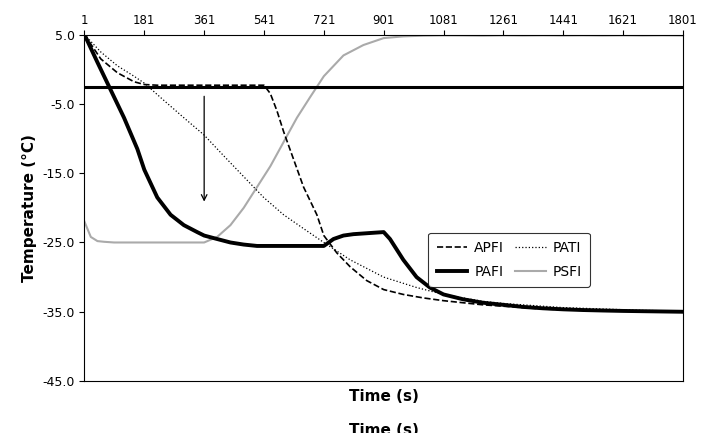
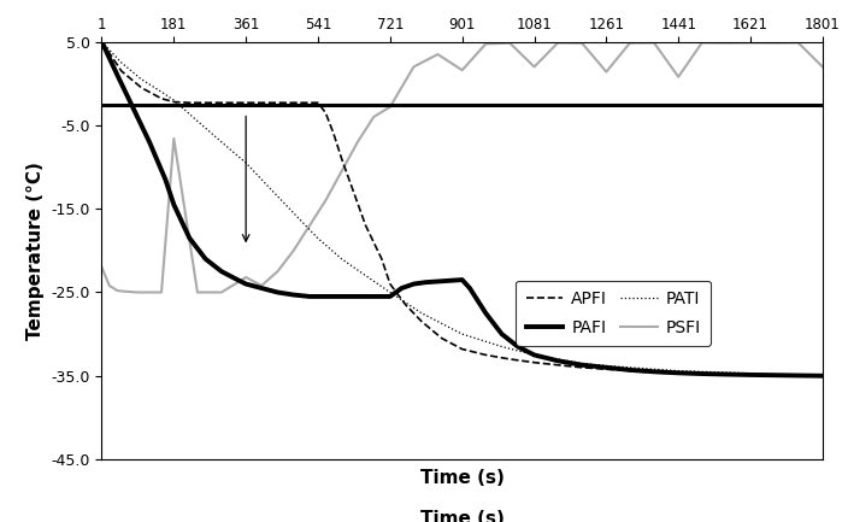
PSFI/181: -25.0 -> -6.6
PSFI/361: -25.0 -> -23.2
PSFI/721: -1.0 -> -2.8
PSFI/901: 4.5 -> 1.6
PSFI/1081: 4.9 -> 2.0
PSFI/1261: 4.9 -> 1.4
PSFI/1441: 4.9 -> 0.8
PSFI/1801: 4.9 -> 2.0
